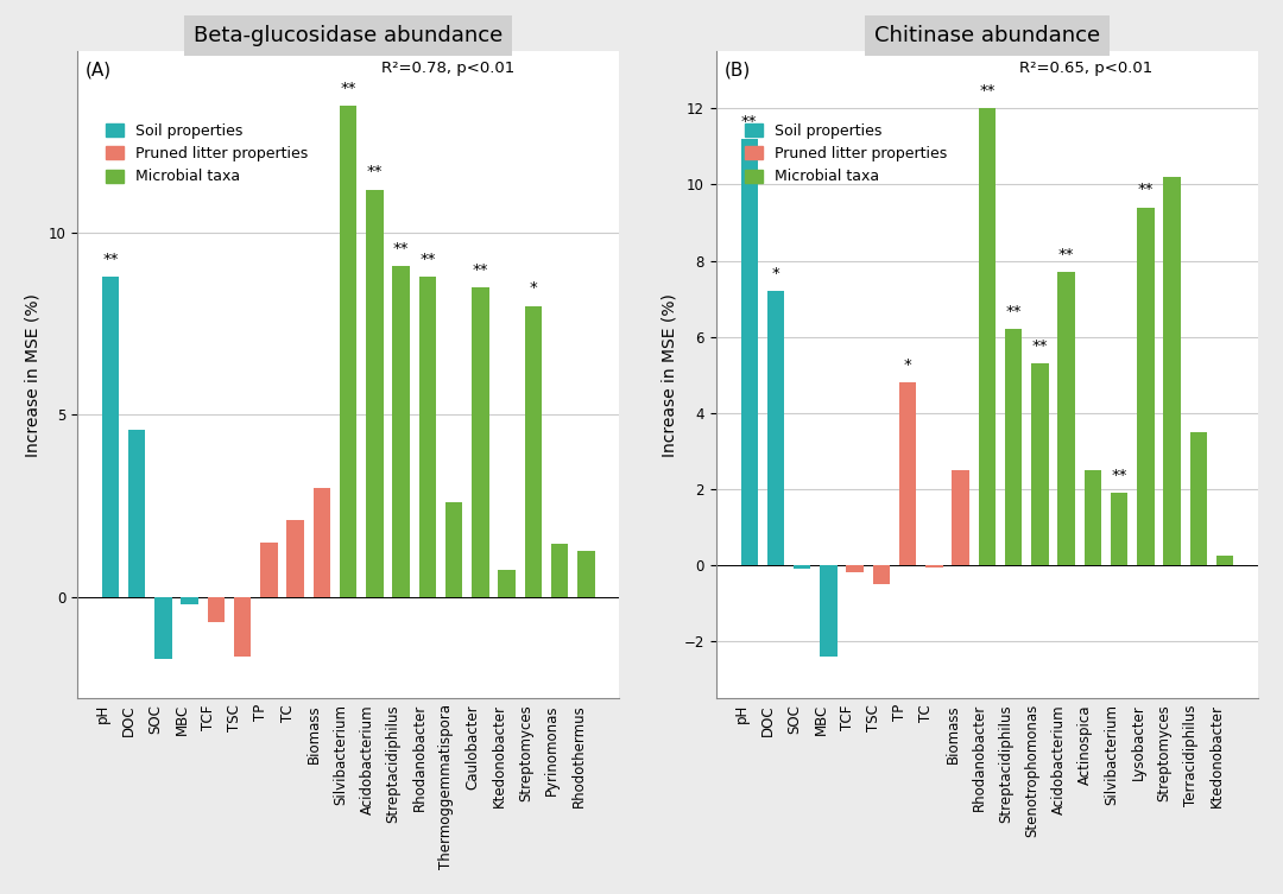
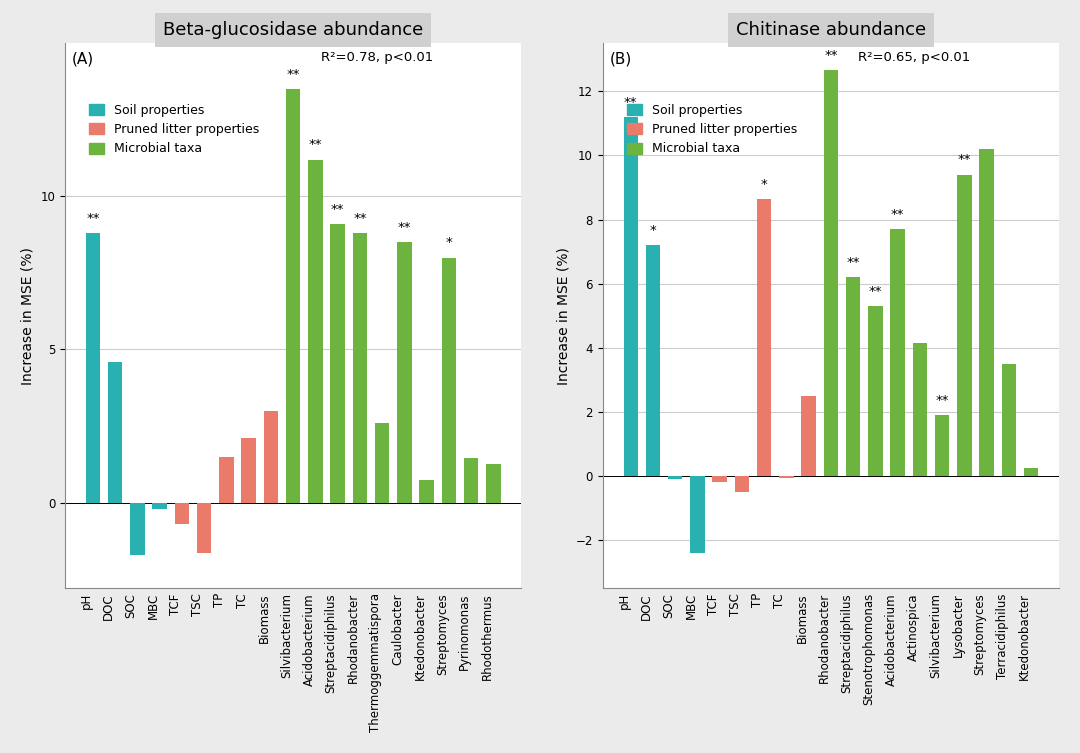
Chitinase abundance/TP: 4.80 -> 8.65
Chitinase abundance/Rhodanobacter: 12.00 -> 12.65
Chitinase abundance/Actinospica: 2.50 -> 4.15
